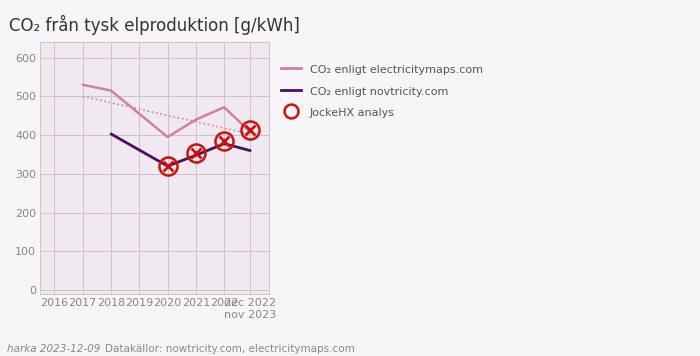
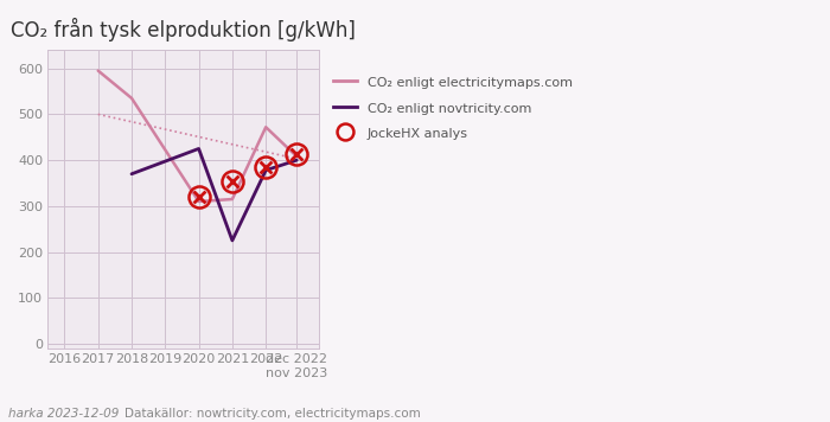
CO₂ enligt electricitymaps.com/2017: 530 -> 595
CO₂ enligt electricitymaps.com/2018: 515 -> 535
CO₂ enligt novtricity.com/2018: 403 -> 370
CO₂ enligt electricitymaps.com/2020: 395 -> 310
CO₂ enligt novtricity.com/2020: 320 -> 425
CO₂ enligt electricitymaps.com/2021: 440 -> 315
CO₂ enligt novtricity.com/2021: 348 -> 225
CO₂ enligt novtricity.com/dec 2022 nov 2023: 360 -> 400
